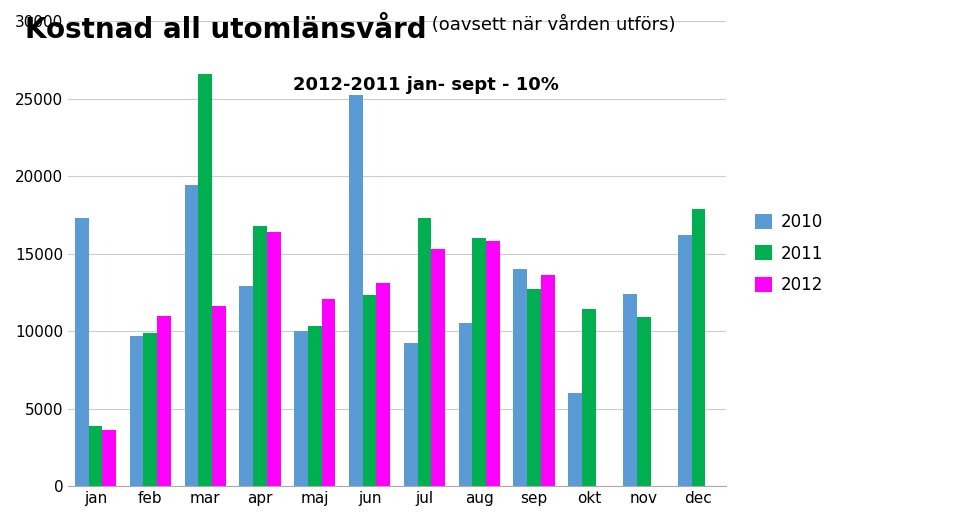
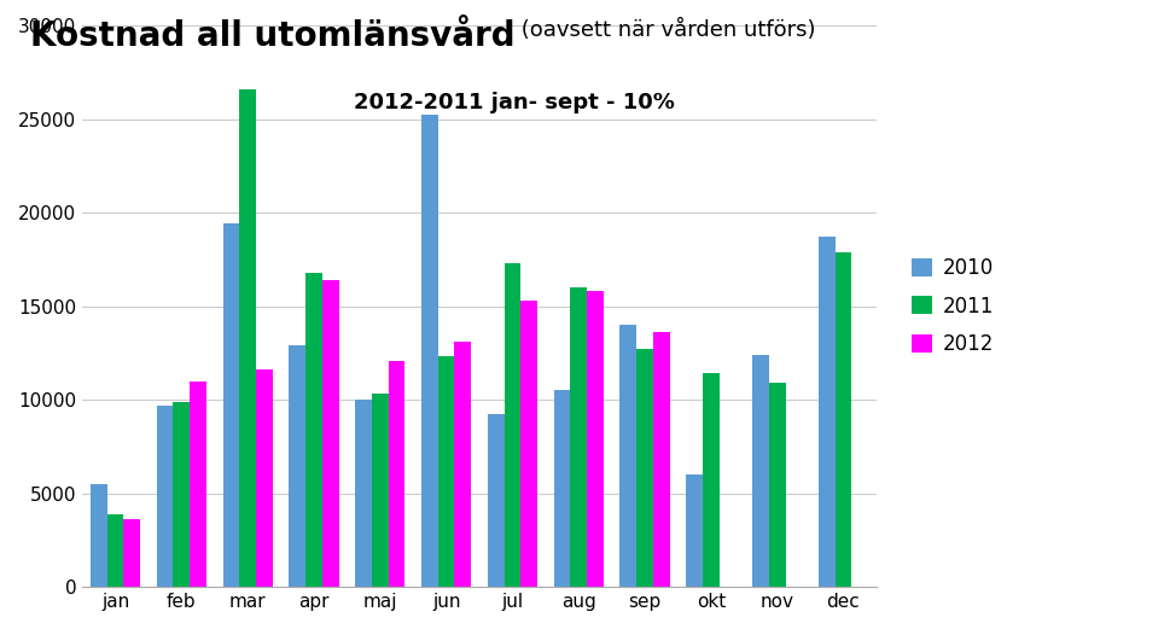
2010/jan: 17300 -> 5500
2010/dec: 16200 -> 18700
